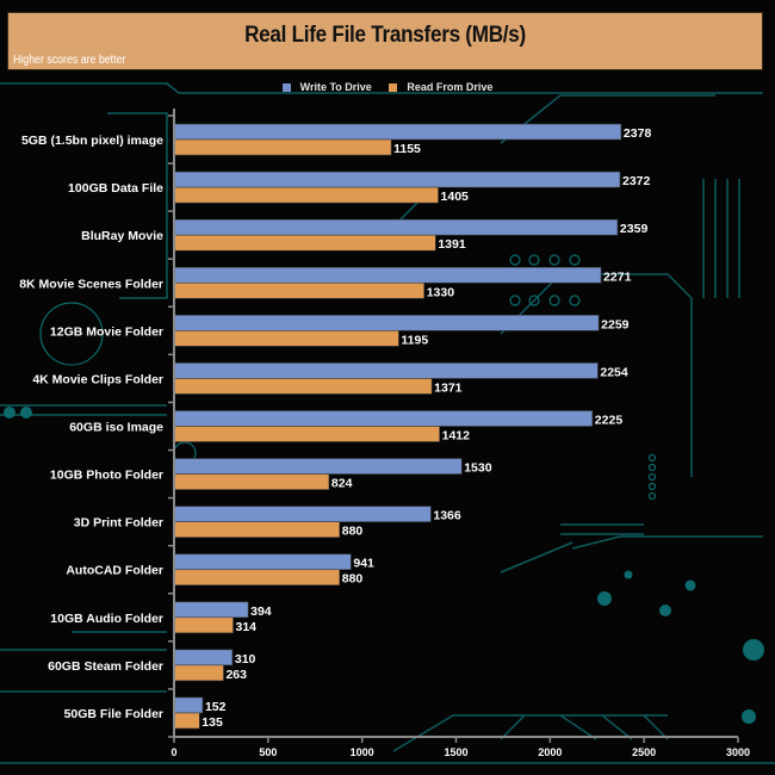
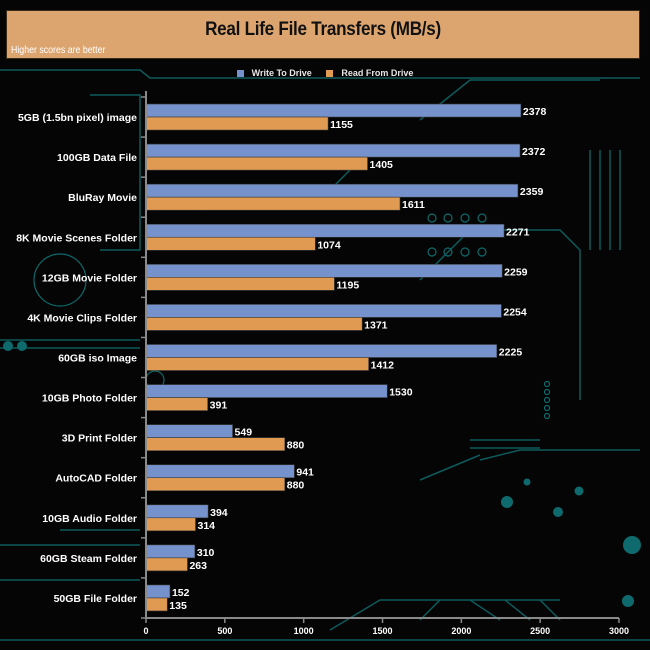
Read From Drive/BluRay Movie: 1391 -> 1611
Read From Drive/8K Movie Scenes Folder: 1330 -> 1074
Read From Drive/10GB Photo Folder: 824 -> 391
Write To Drive/3D Print Folder: 1366 -> 549
